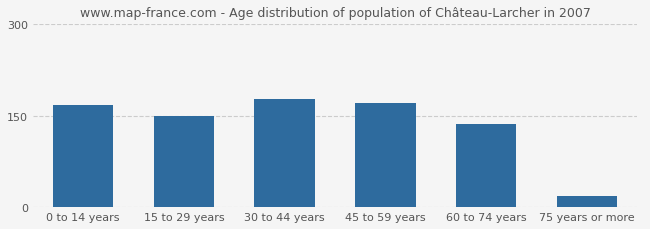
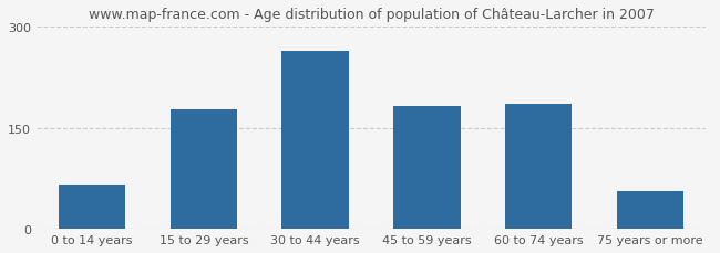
0 to 14 years: 168 -> 66
15 to 29 years: 150 -> 178
30 to 44 years: 178 -> 264
45 to 59 years: 171 -> 182
60 to 74 years: 136 -> 186
75 years or more: 18 -> 56
